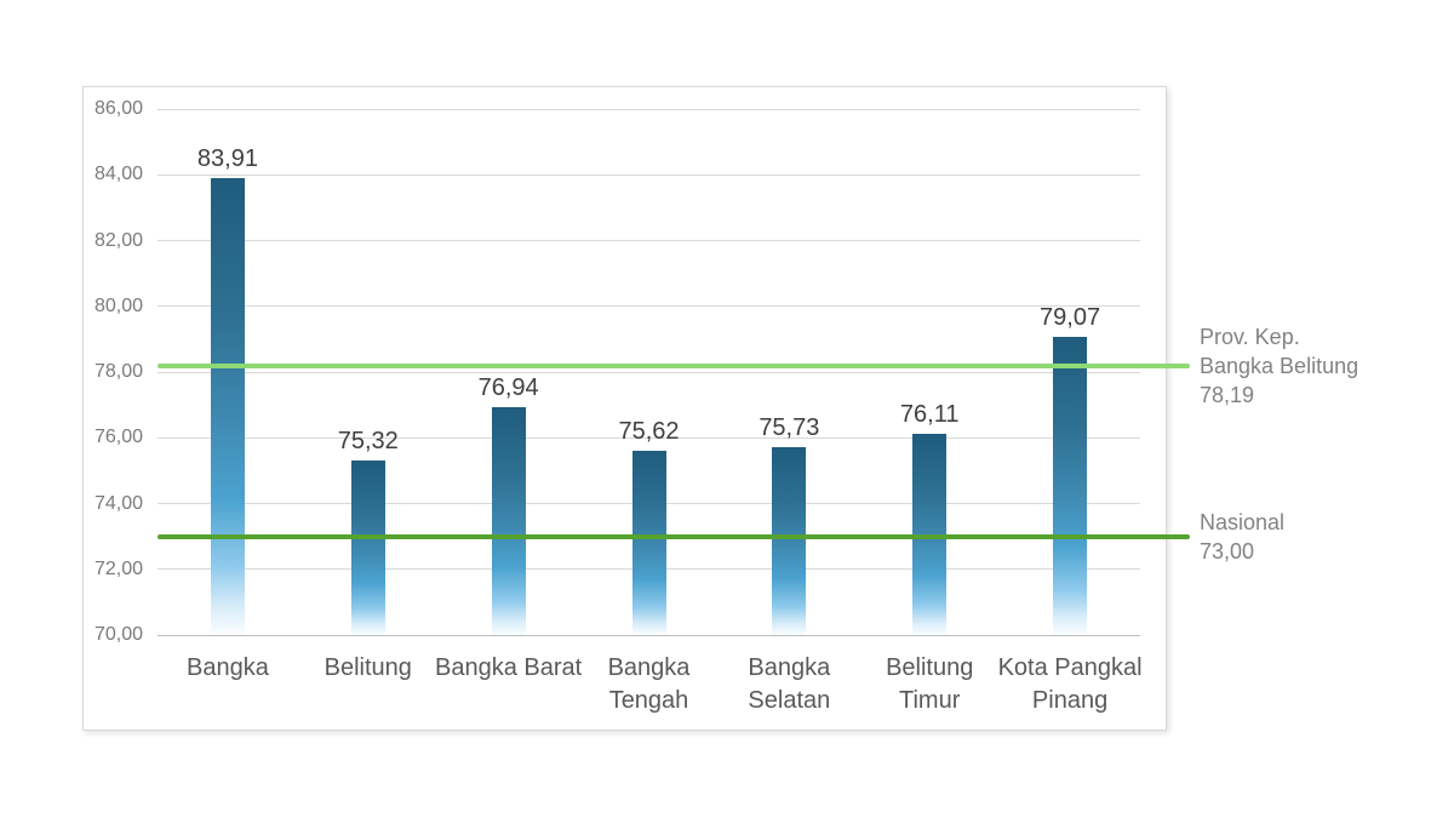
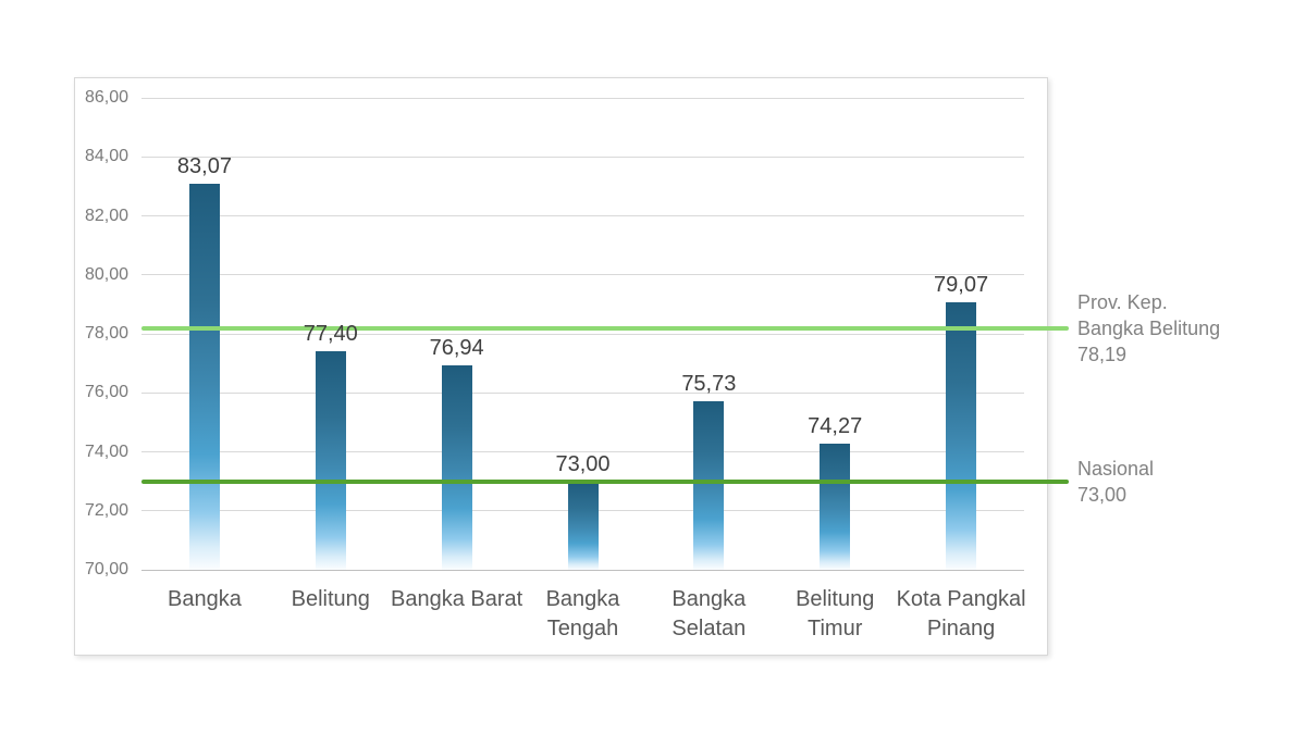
Bangka: 83,91 -> 83,07
Belitung: 75,32 -> 77,40
Bangka Tengah: 75,62 -> 73,00
Belitung Timur: 76,11 -> 74,27
